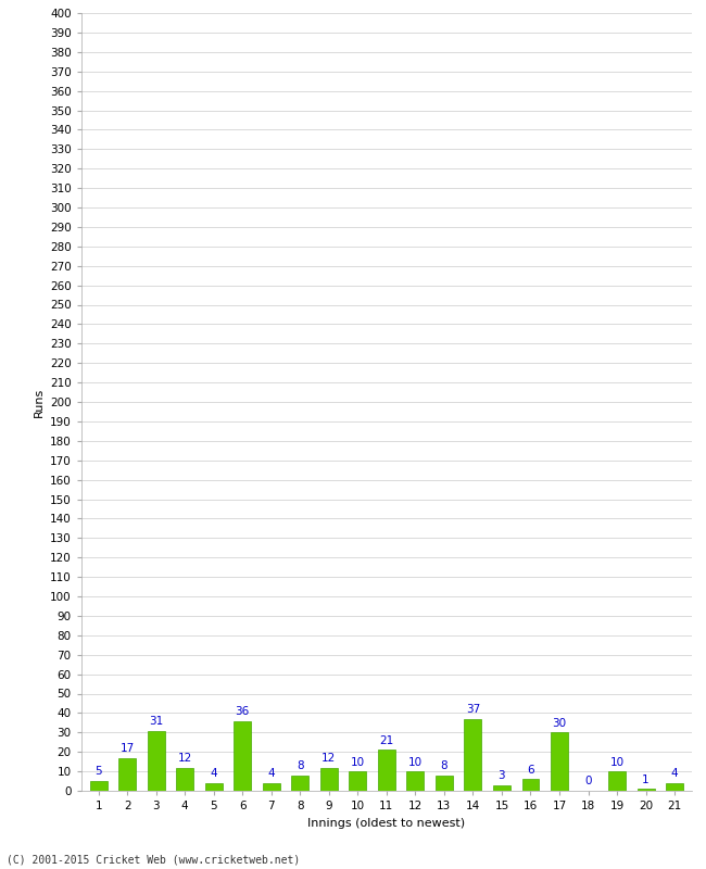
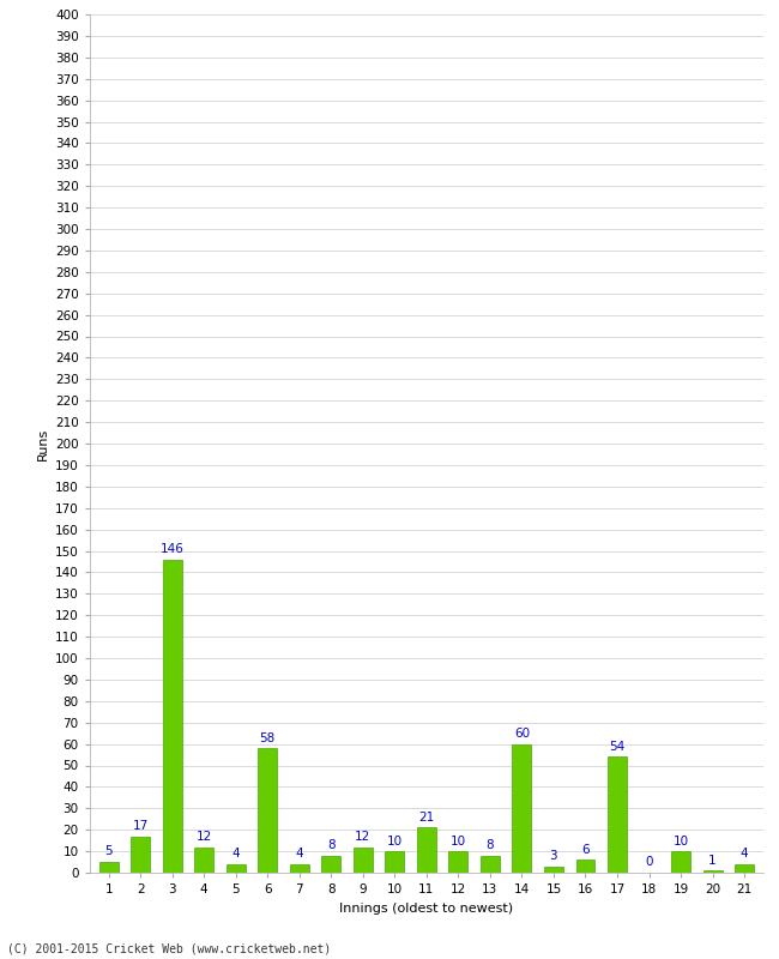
3: 31 -> 146
6: 36 -> 58
14: 37 -> 60
17: 30 -> 54
